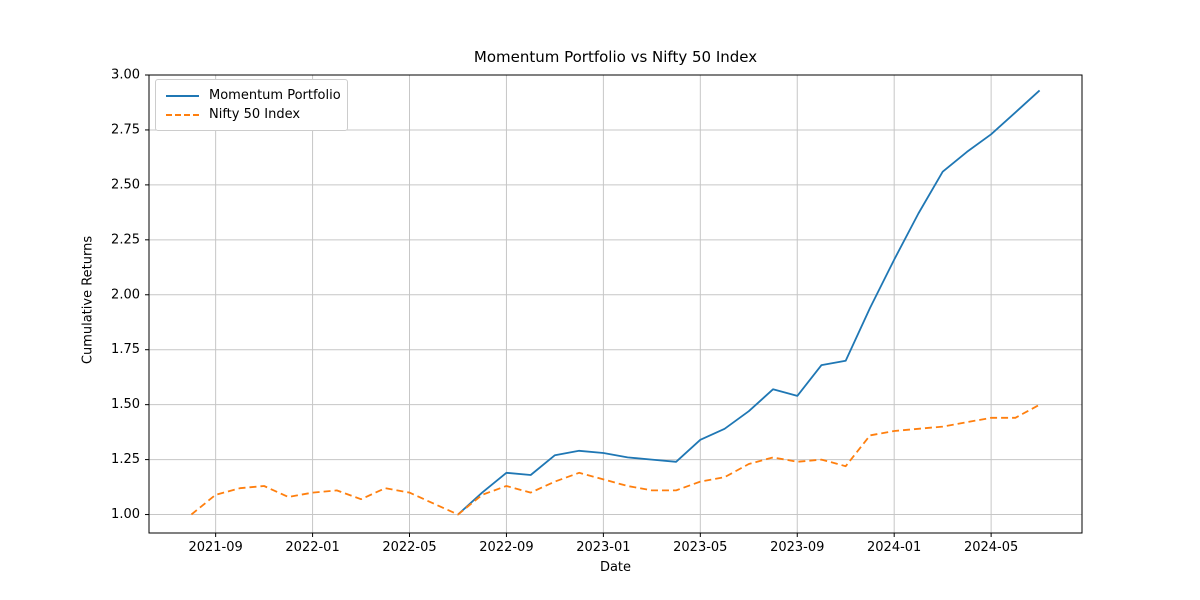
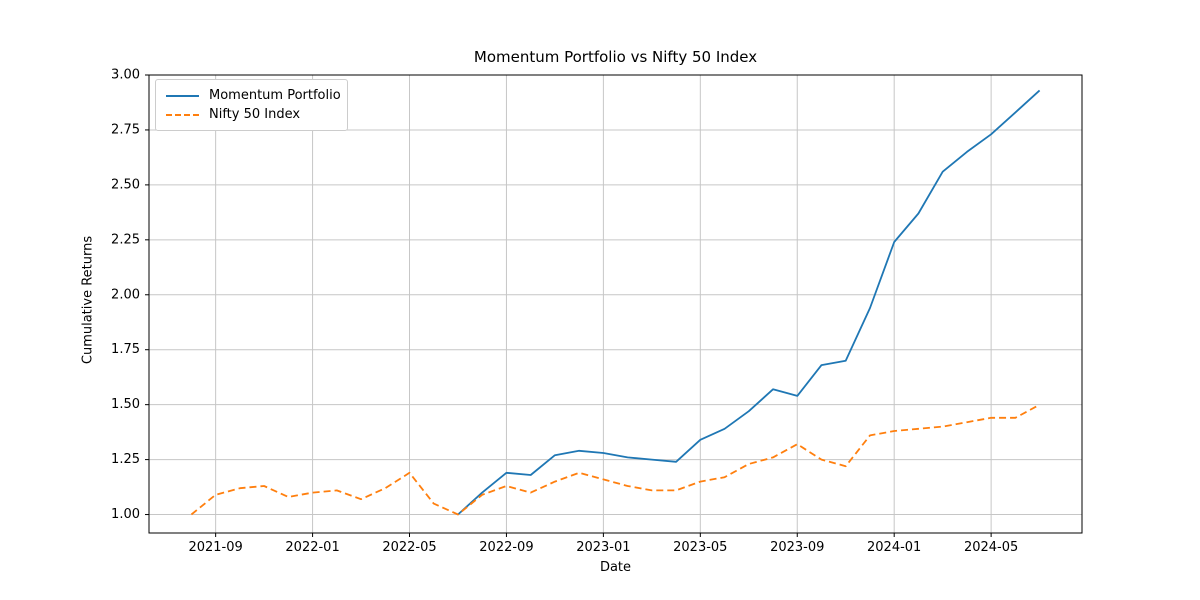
Nifty 50 Index/2022-05: 1.10 -> 1.19
Nifty 50 Index/2023-09: 1.24 -> 1.32
Momentum Portfolio/2024-01: 2.16 -> 2.24
